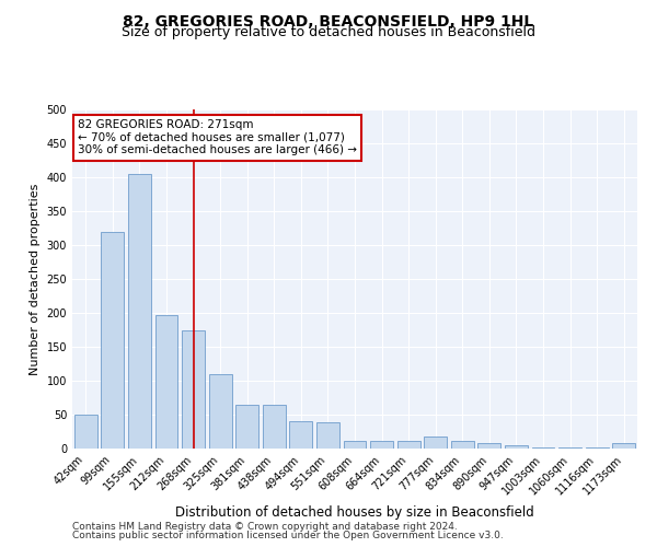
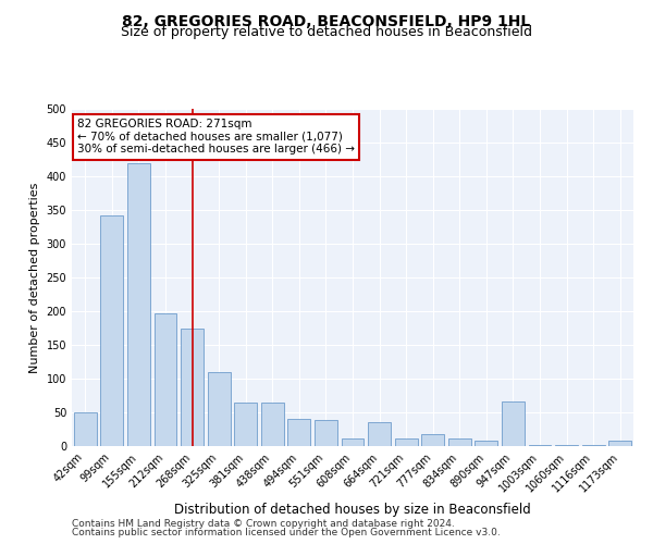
99sqm: 320 -> 342
155sqm: 405 -> 420
664sqm: 12 -> 36
947sqm: 5 -> 66
